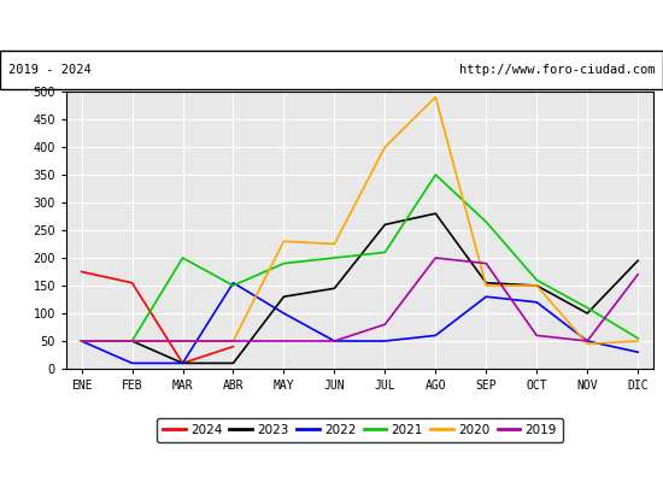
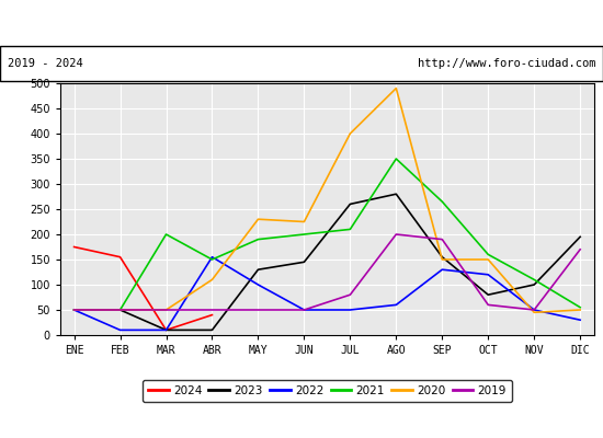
2020/ABR: 50 -> 110
2023/OCT: 150 -> 80
